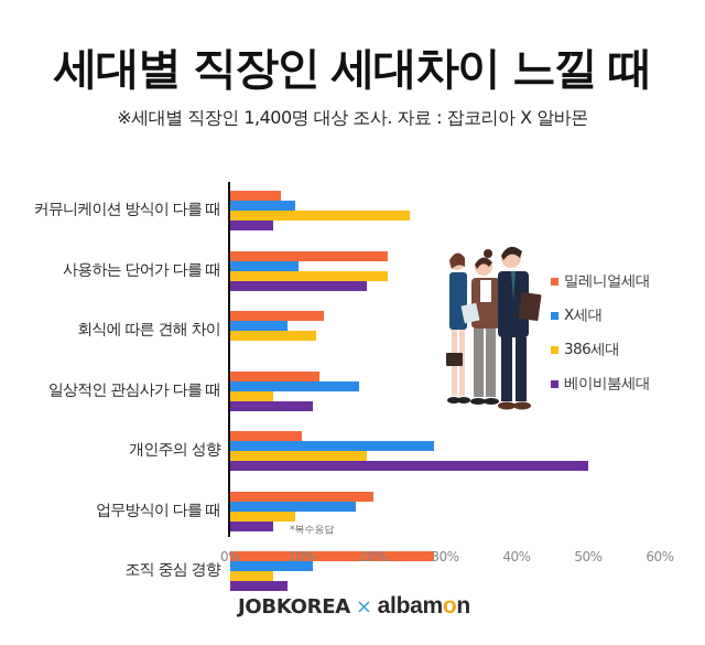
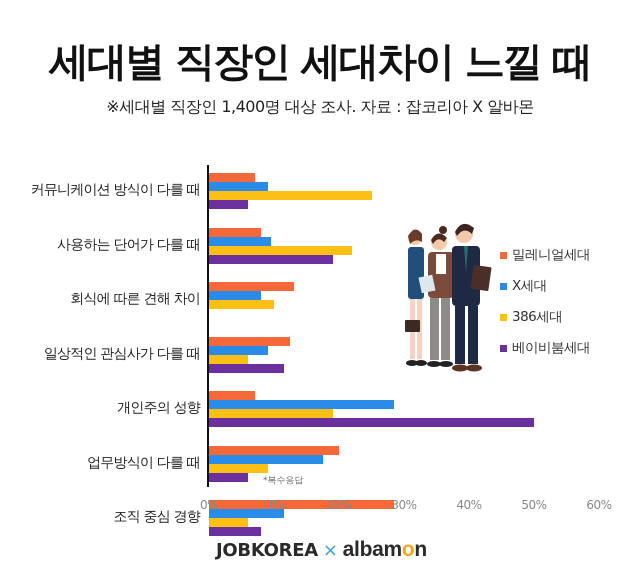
밀레니얼세대/사용하는 단어가 다를 때: 22% -> 8%
386세대/회식에 따른 견해 차이: 12% -> 10%
X세대/일상적인 관심사가 다를 때: 18% -> 9%
밀레니얼세대/개인주의 성향: 10% -> 7%
